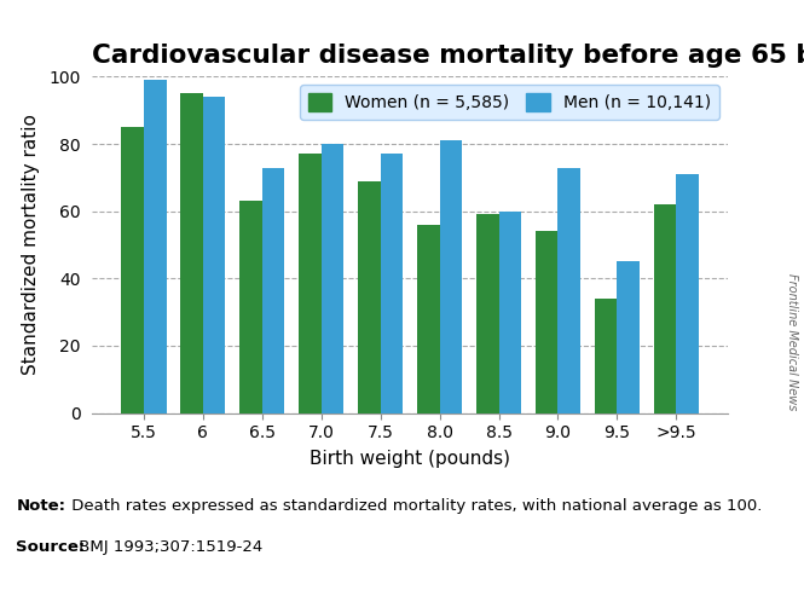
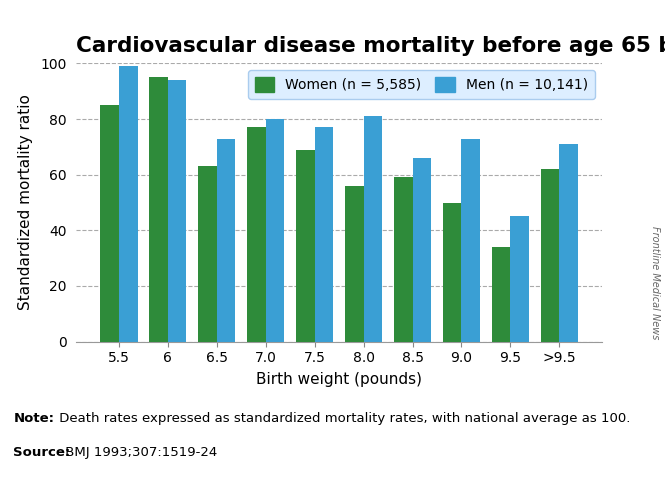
Men (n = 10,141)/8.5: 60 -> 66
Women (n = 5,585)/9.0: 54 -> 50
